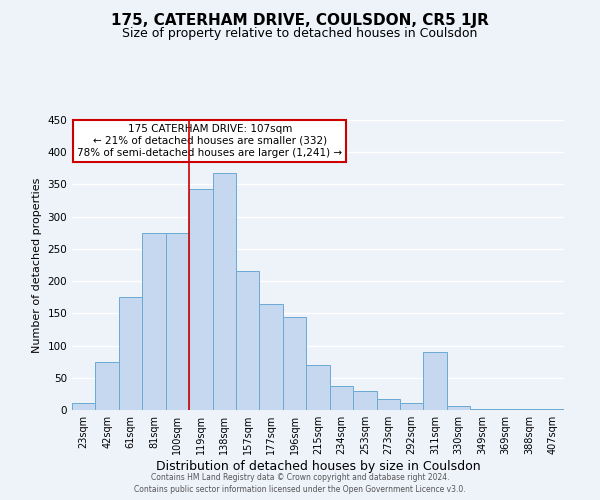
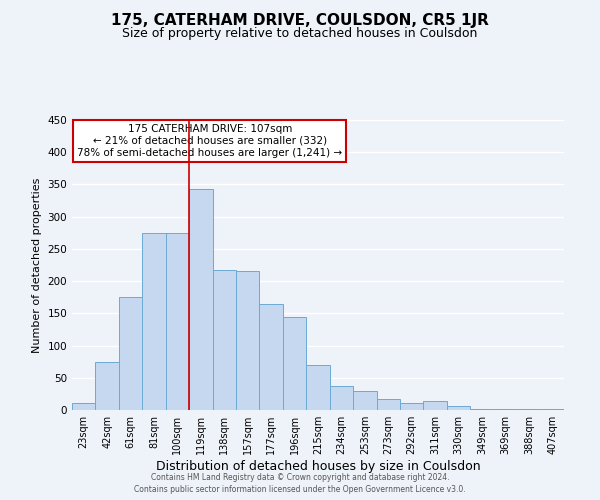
138sqm: 368 -> 218
311sqm: 90 -> 14
